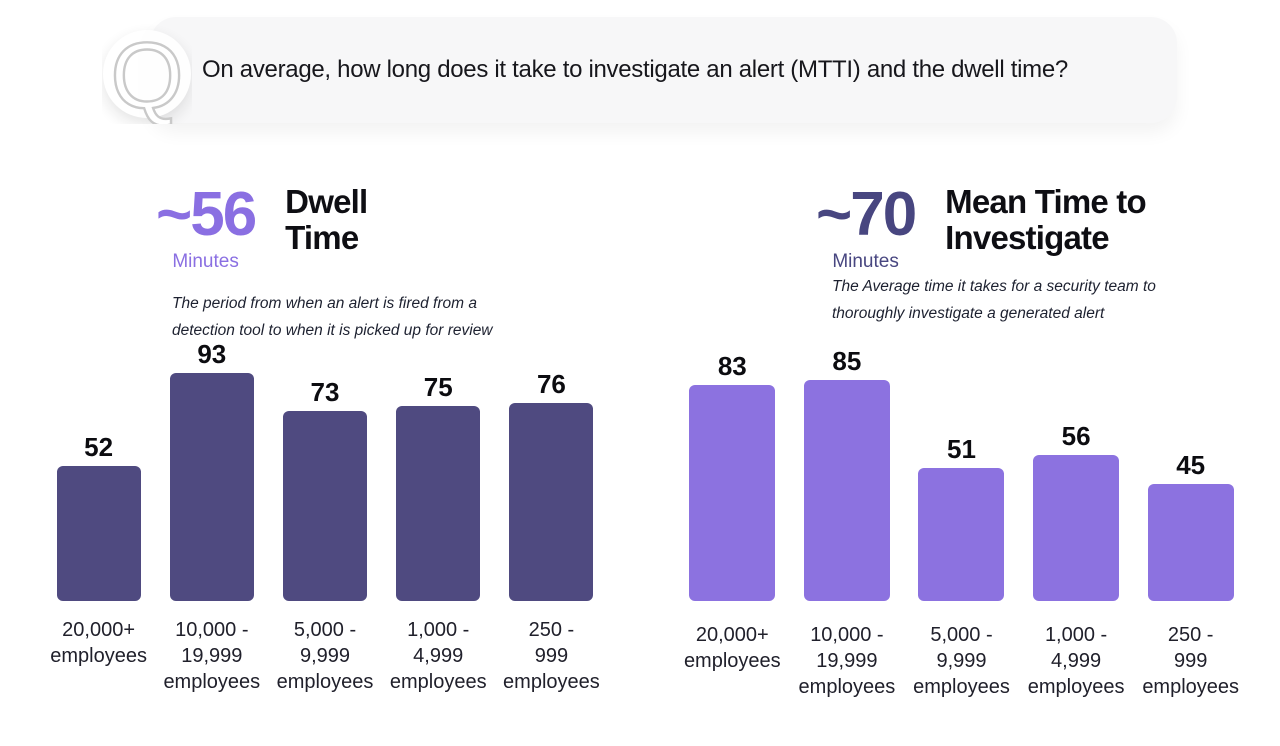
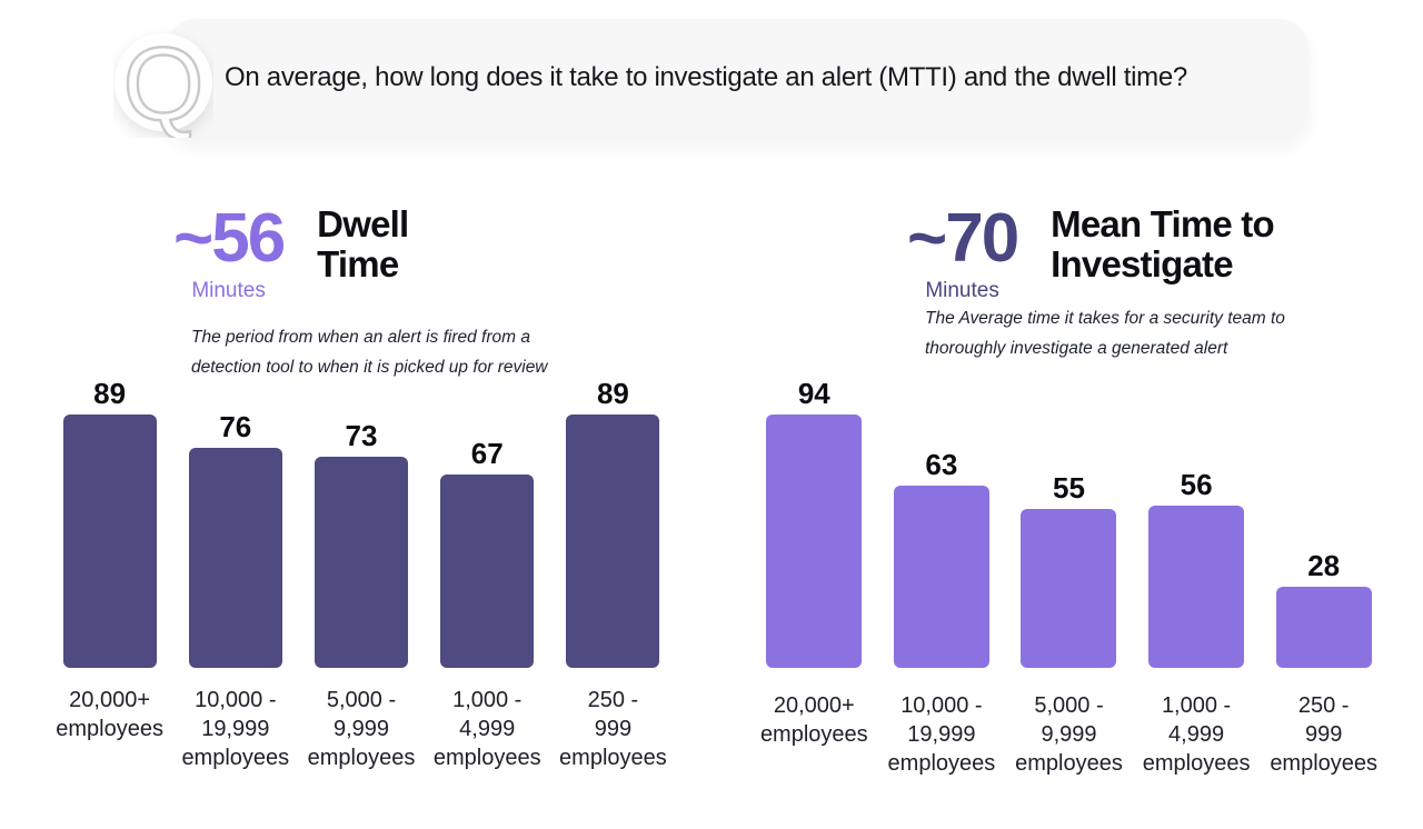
Dwell Time/20,000+ employees: 52 -> 89
Dwell Time/10,000 - 19,999 employees: 93 -> 76
Dwell Time/1,000 - 4,999 employees: 75 -> 67
Dwell Time/250 - 999 employees: 76 -> 89
Mean Time to Investigate/20,000+ employees: 83 -> 94
Mean Time to Investigate/10,000 - 19,999 employees: 85 -> 63
Mean Time to Investigate/5,000 - 9,999 employees: 51 -> 55
Mean Time to Investigate/250 - 999 employees: 45 -> 28
